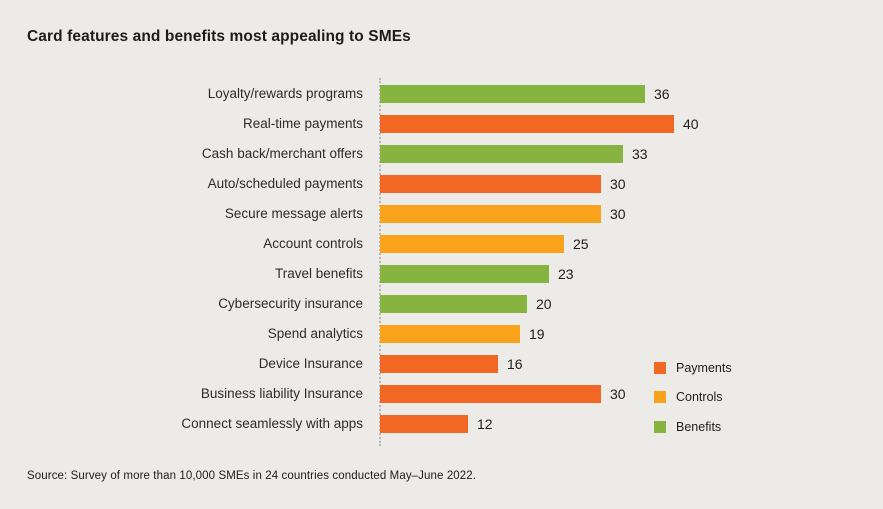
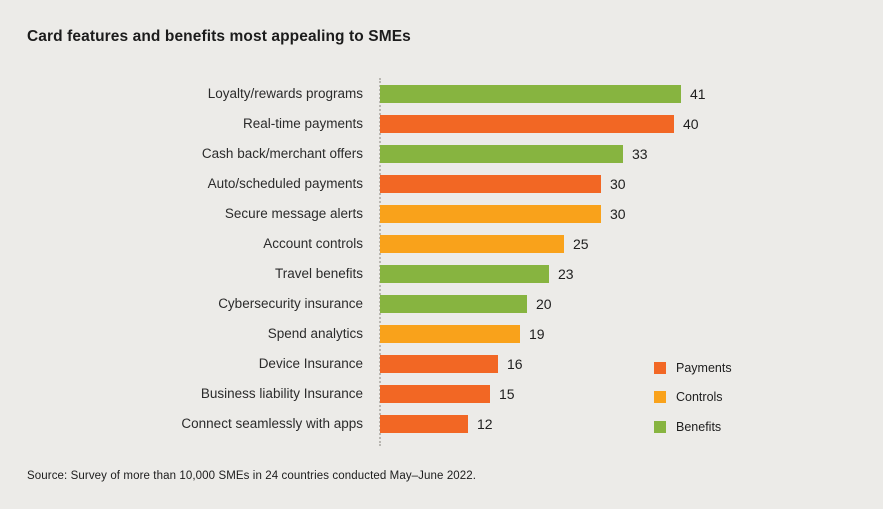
Loyalty/rewards programs: 36 -> 41
Business liability Insurance: 30 -> 15
